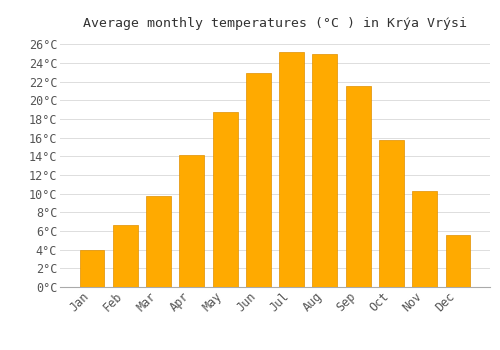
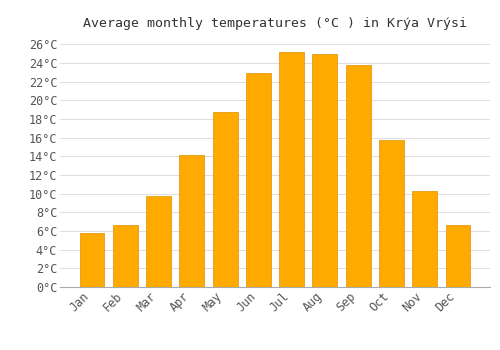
Jan: 4.0°C -> 5.8°C
Sep: 21.5°C -> 23.8°C
Dec: 5.6°C -> 6.6°C
